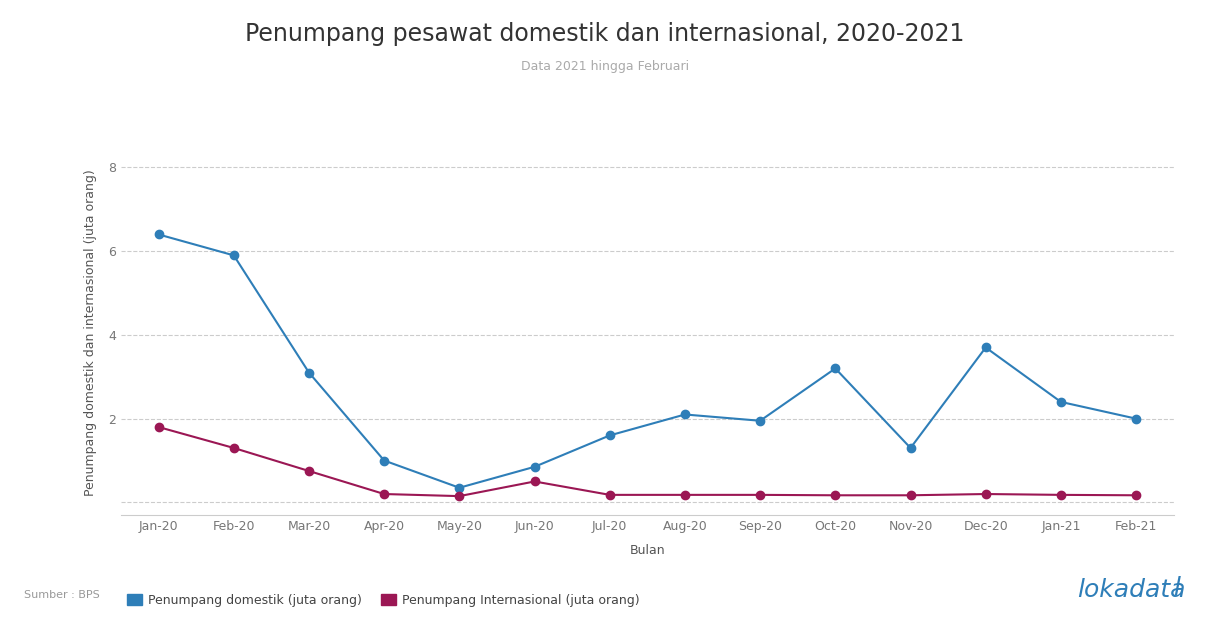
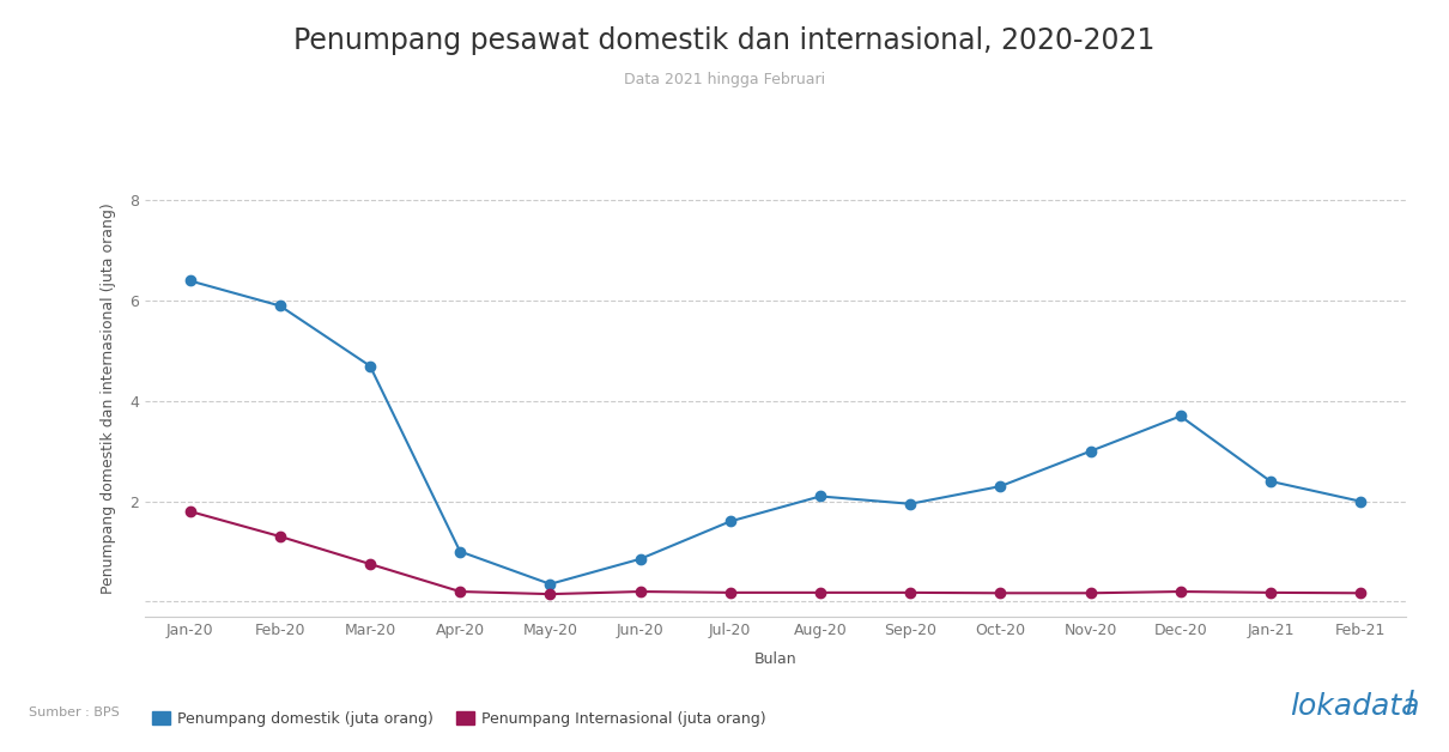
Penumpang domestik (juta orang)/Mar-20: 3.10 -> 4.70
Penumpang Internasional (juta orang)/Jun-20: 0.50 -> 0.20
Penumpang domestik (juta orang)/Oct-20: 3.20 -> 2.30
Penumpang domestik (juta orang)/Nov-20: 1.30 -> 3.00
